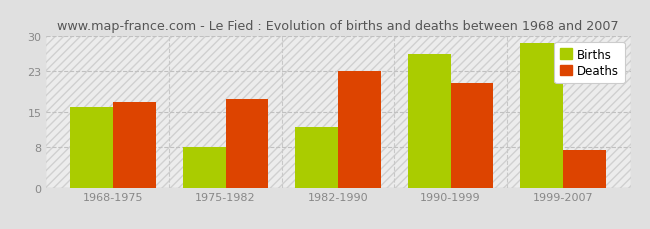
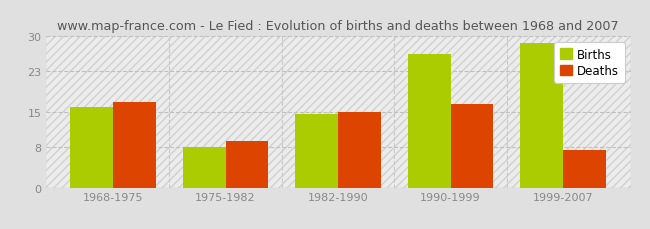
Deaths/1975-1982: 17.6 -> 9.3
Births/1982-1990: 12.0 -> 14.5
Deaths/1982-1990: 23.0 -> 15.0
Deaths/1990-1999: 20.6 -> 16.5
